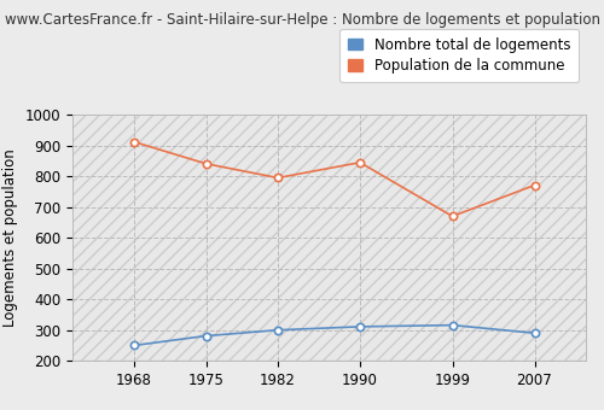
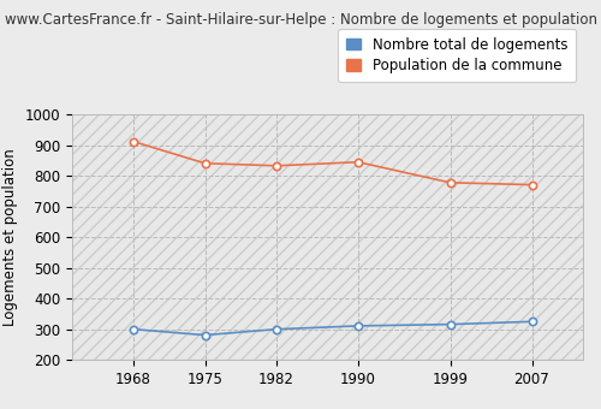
Nombre total de logements/1968: 250 -> 300
Population de la commune/1982: 795 -> 833
Population de la commune/1999: 670 -> 778
Nombre total de logements/2007: 290 -> 325
